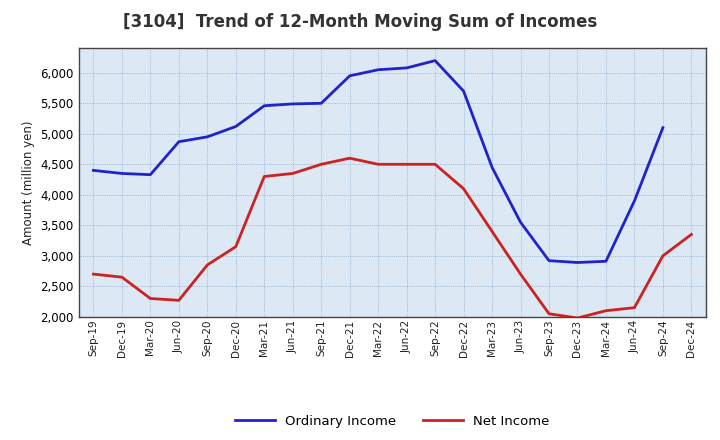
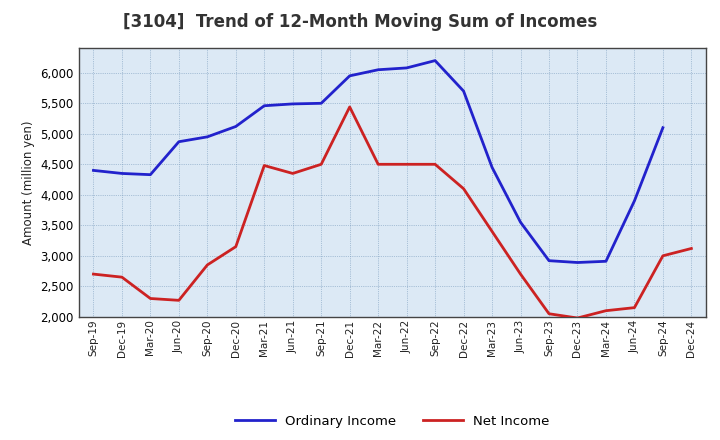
Net Income/Mar-21: 4,300 -> 4,480
Net Income/Dec-21: 4,600 -> 5,440
Net Income/Dec-24: 3,350 -> 3,120
